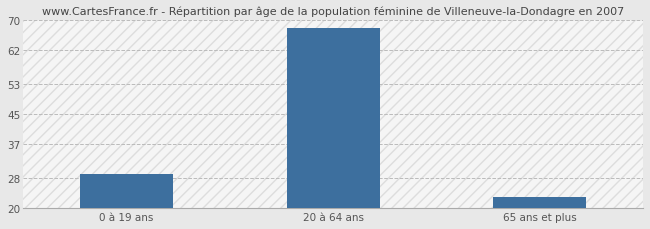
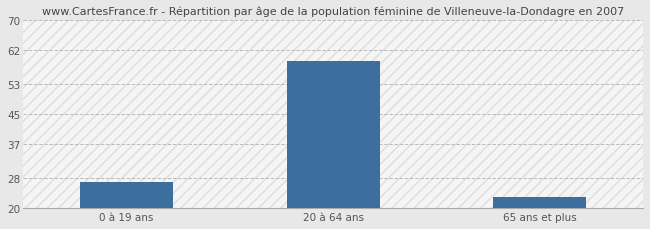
0 à 19 ans: 29 -> 27
20 à 64 ans: 68 -> 59
